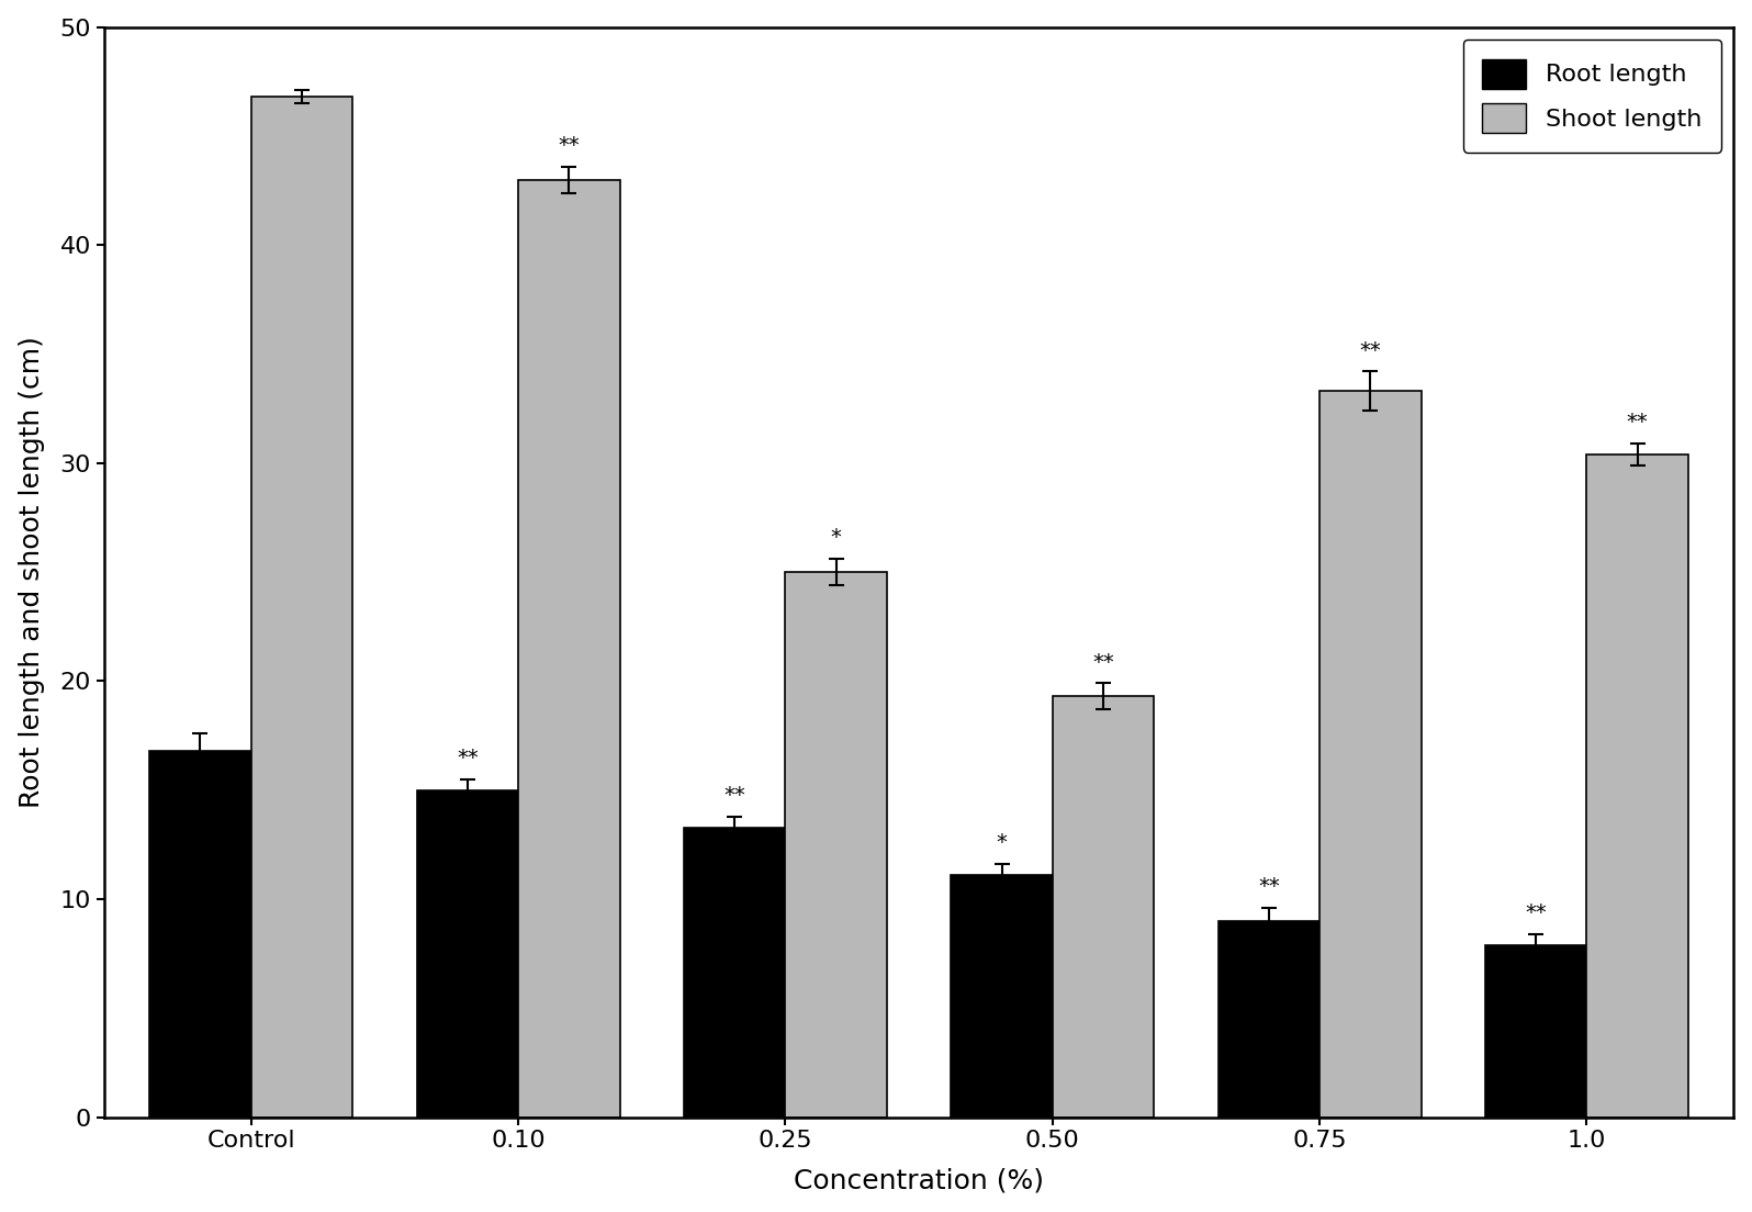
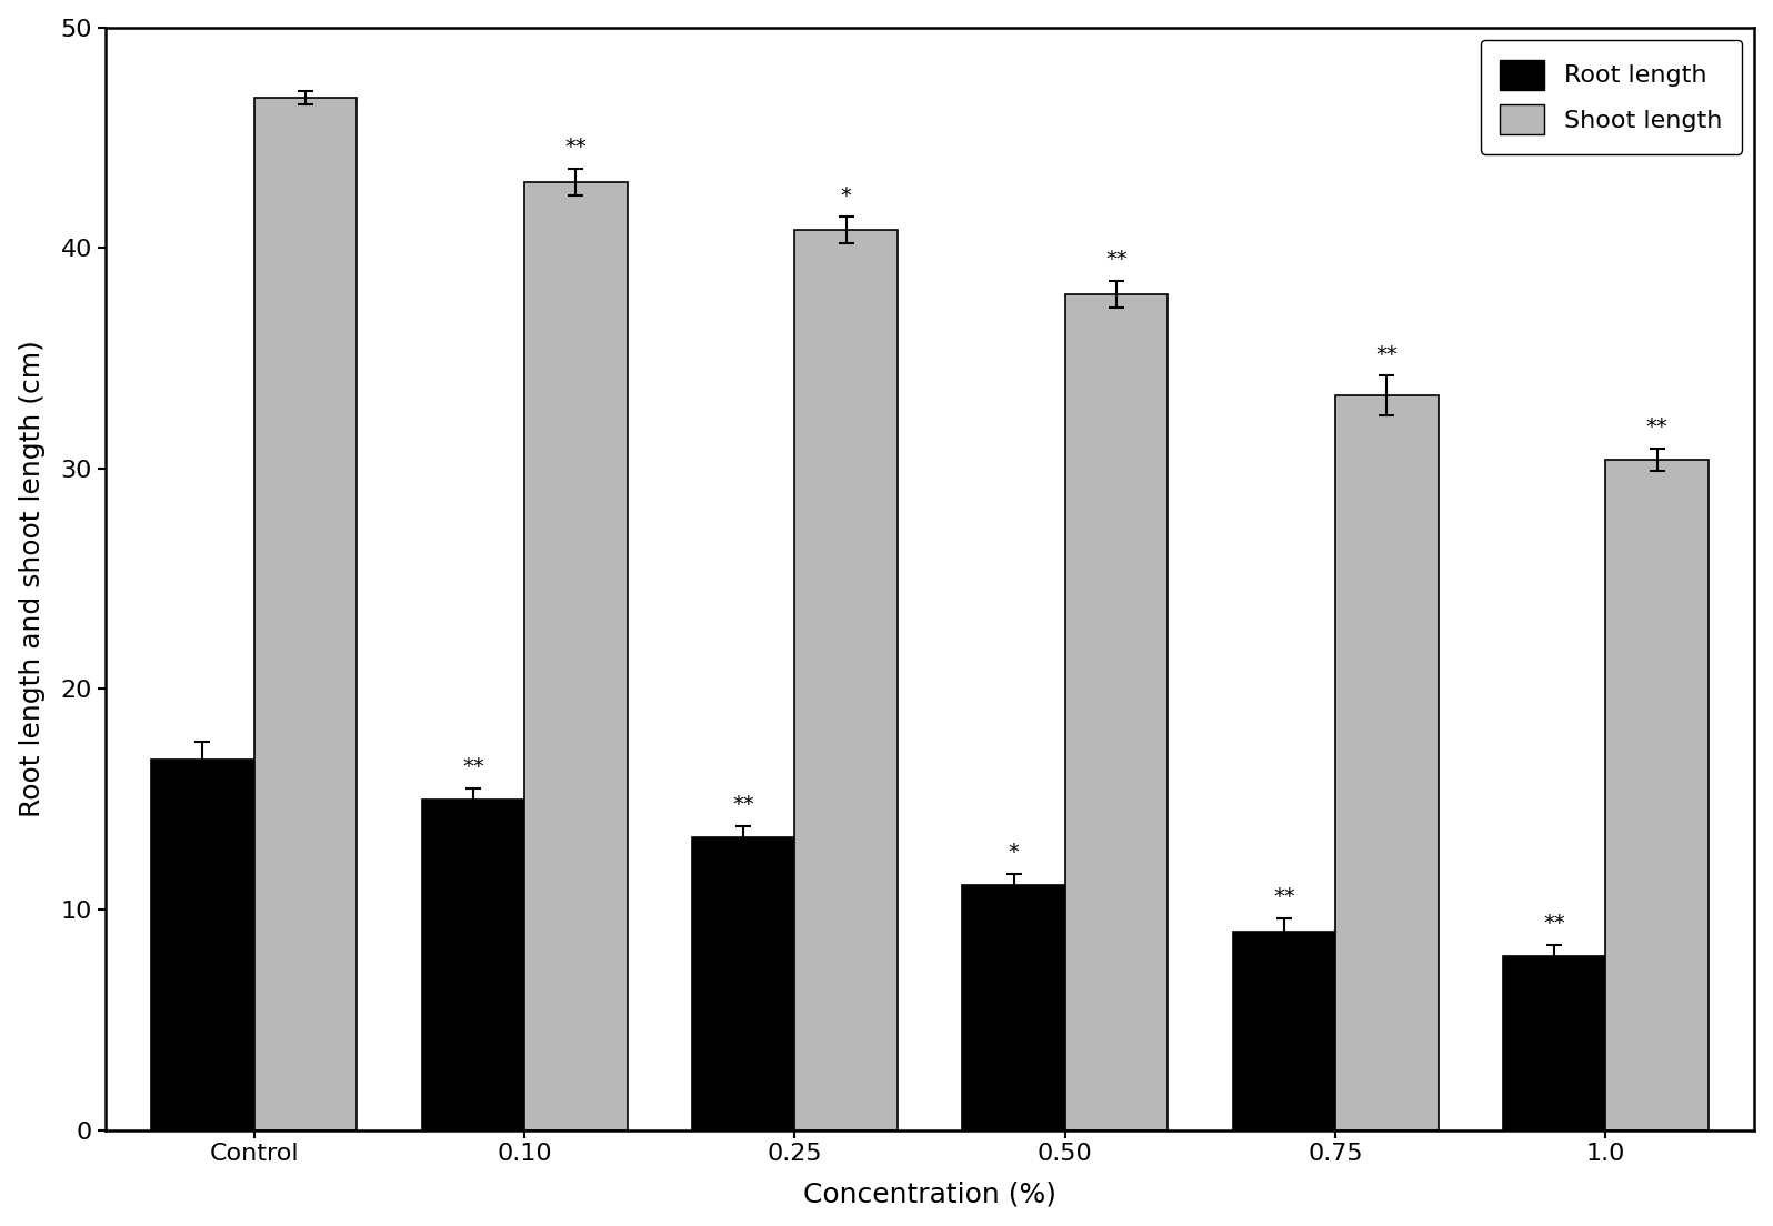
Shoot length/0.25: 25.0 -> 40.8
Shoot length/0.50: 19.3 -> 37.9
